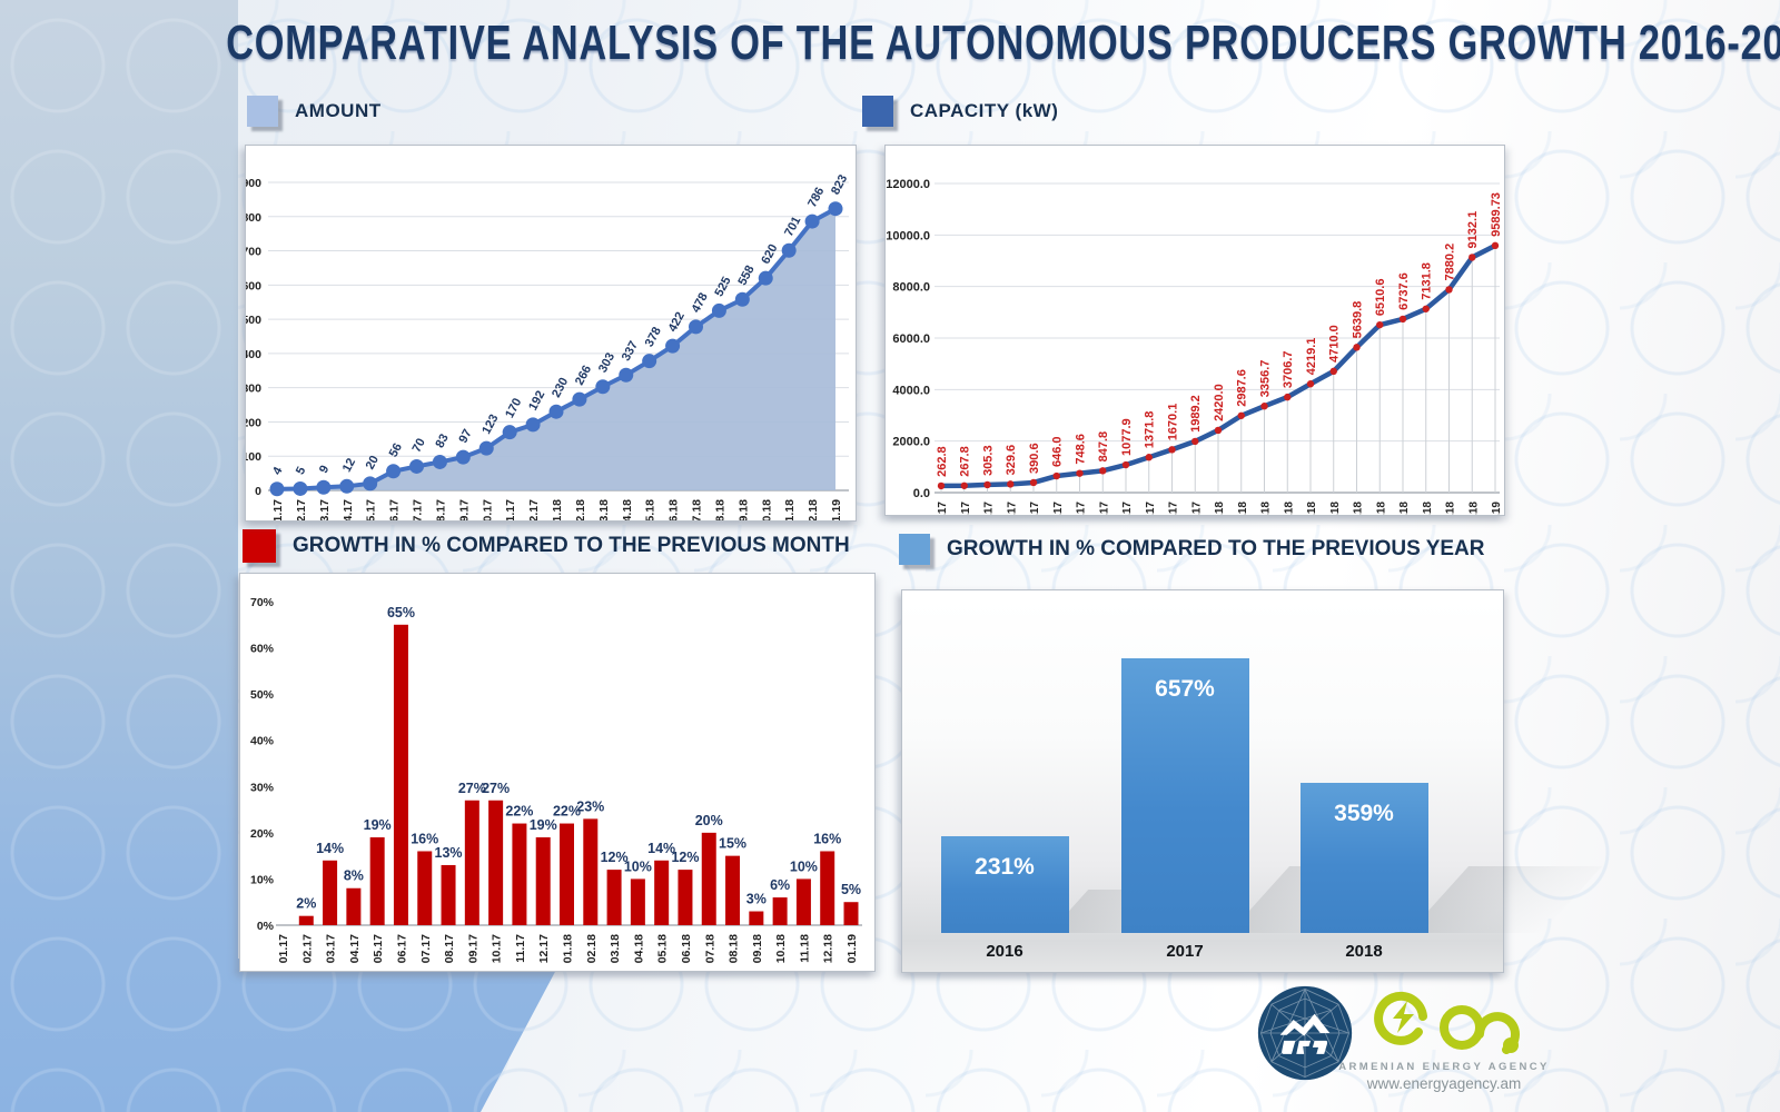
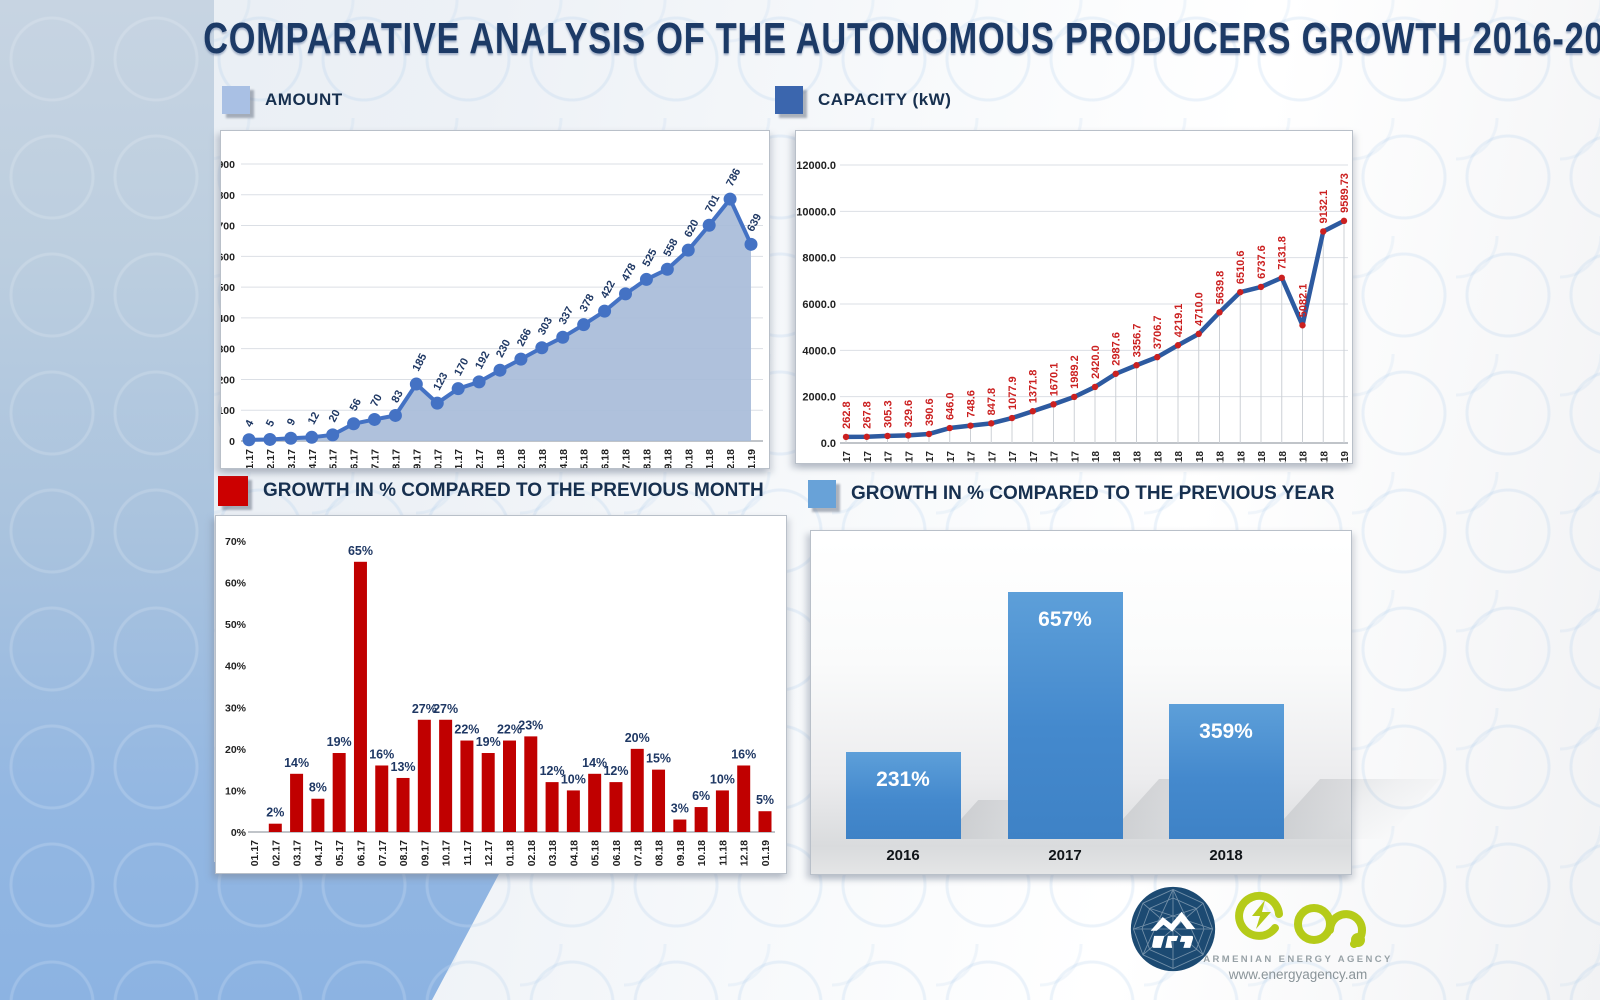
AMOUNT/09.17: 97 -> 185
AMOUNT/01.19: 823 -> 639
CAPACITY (kW)/11.18: 7880.2 -> 5082.1
